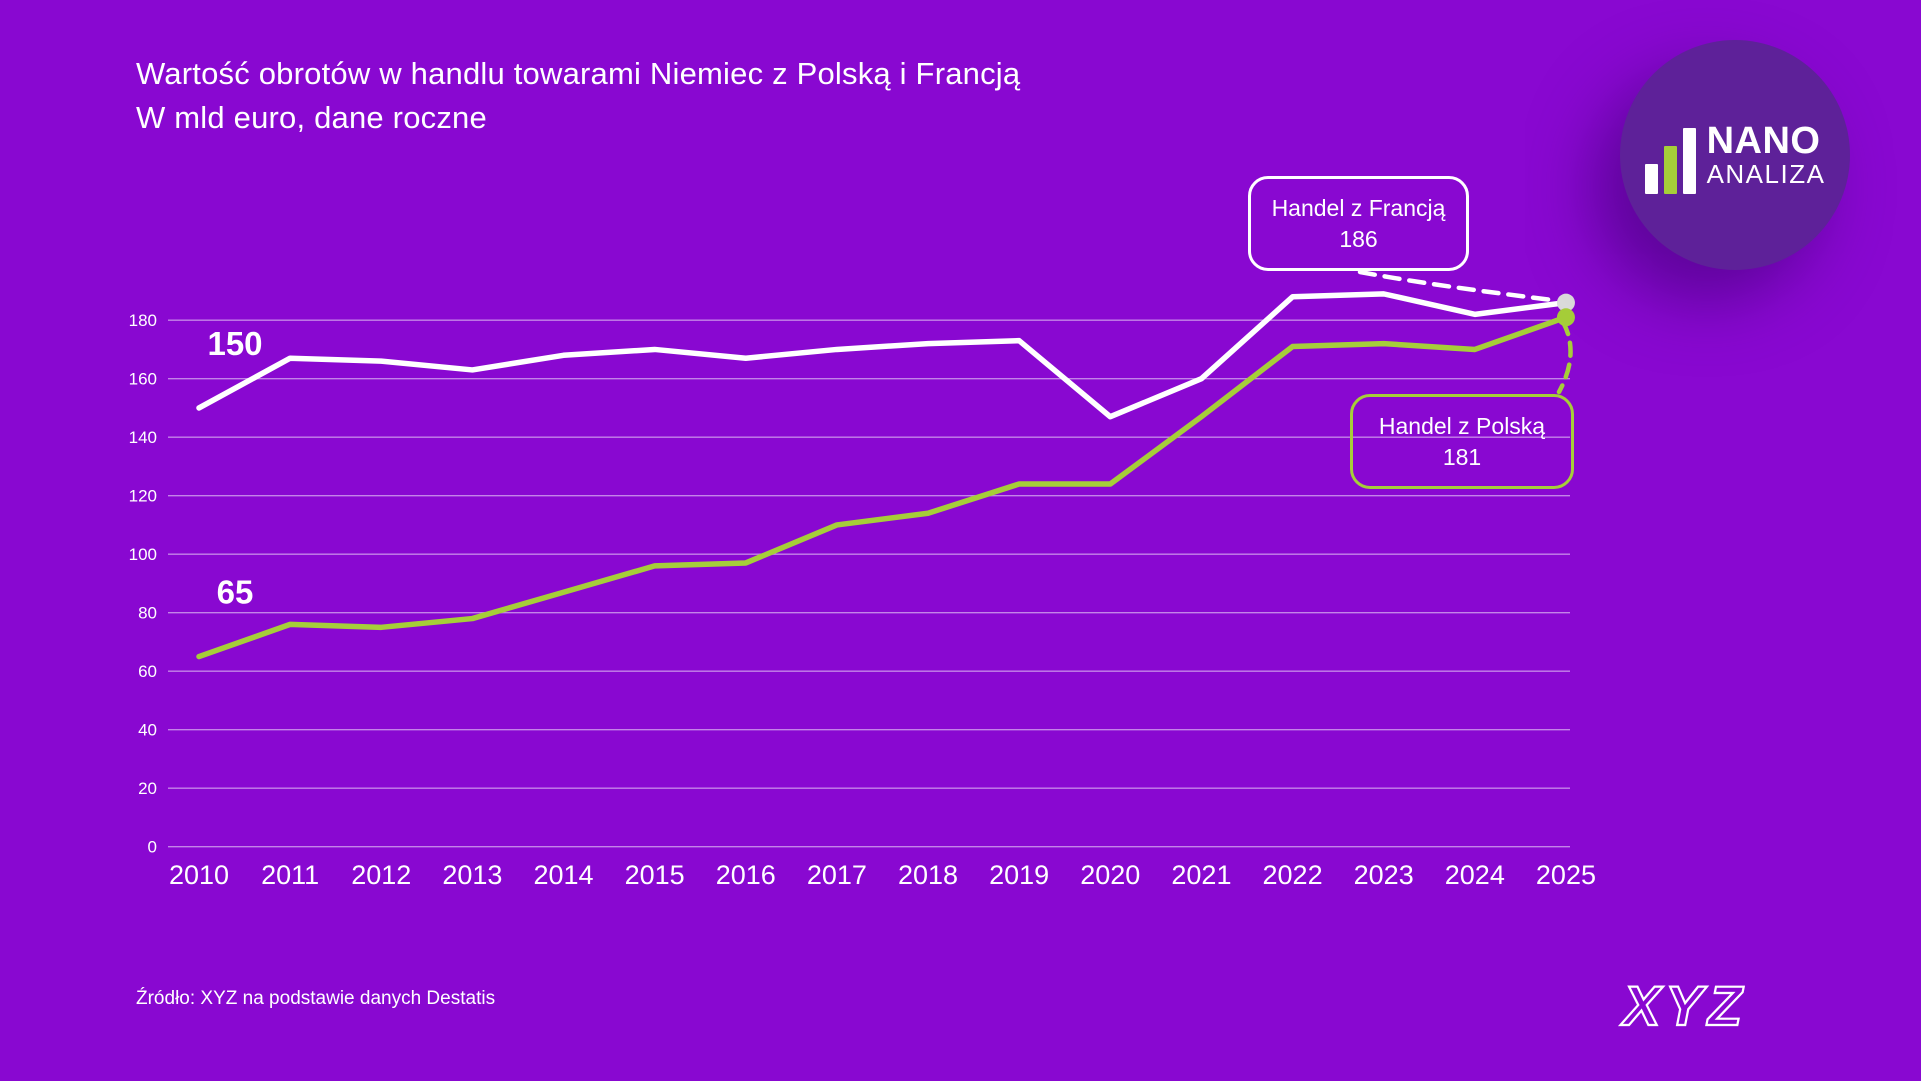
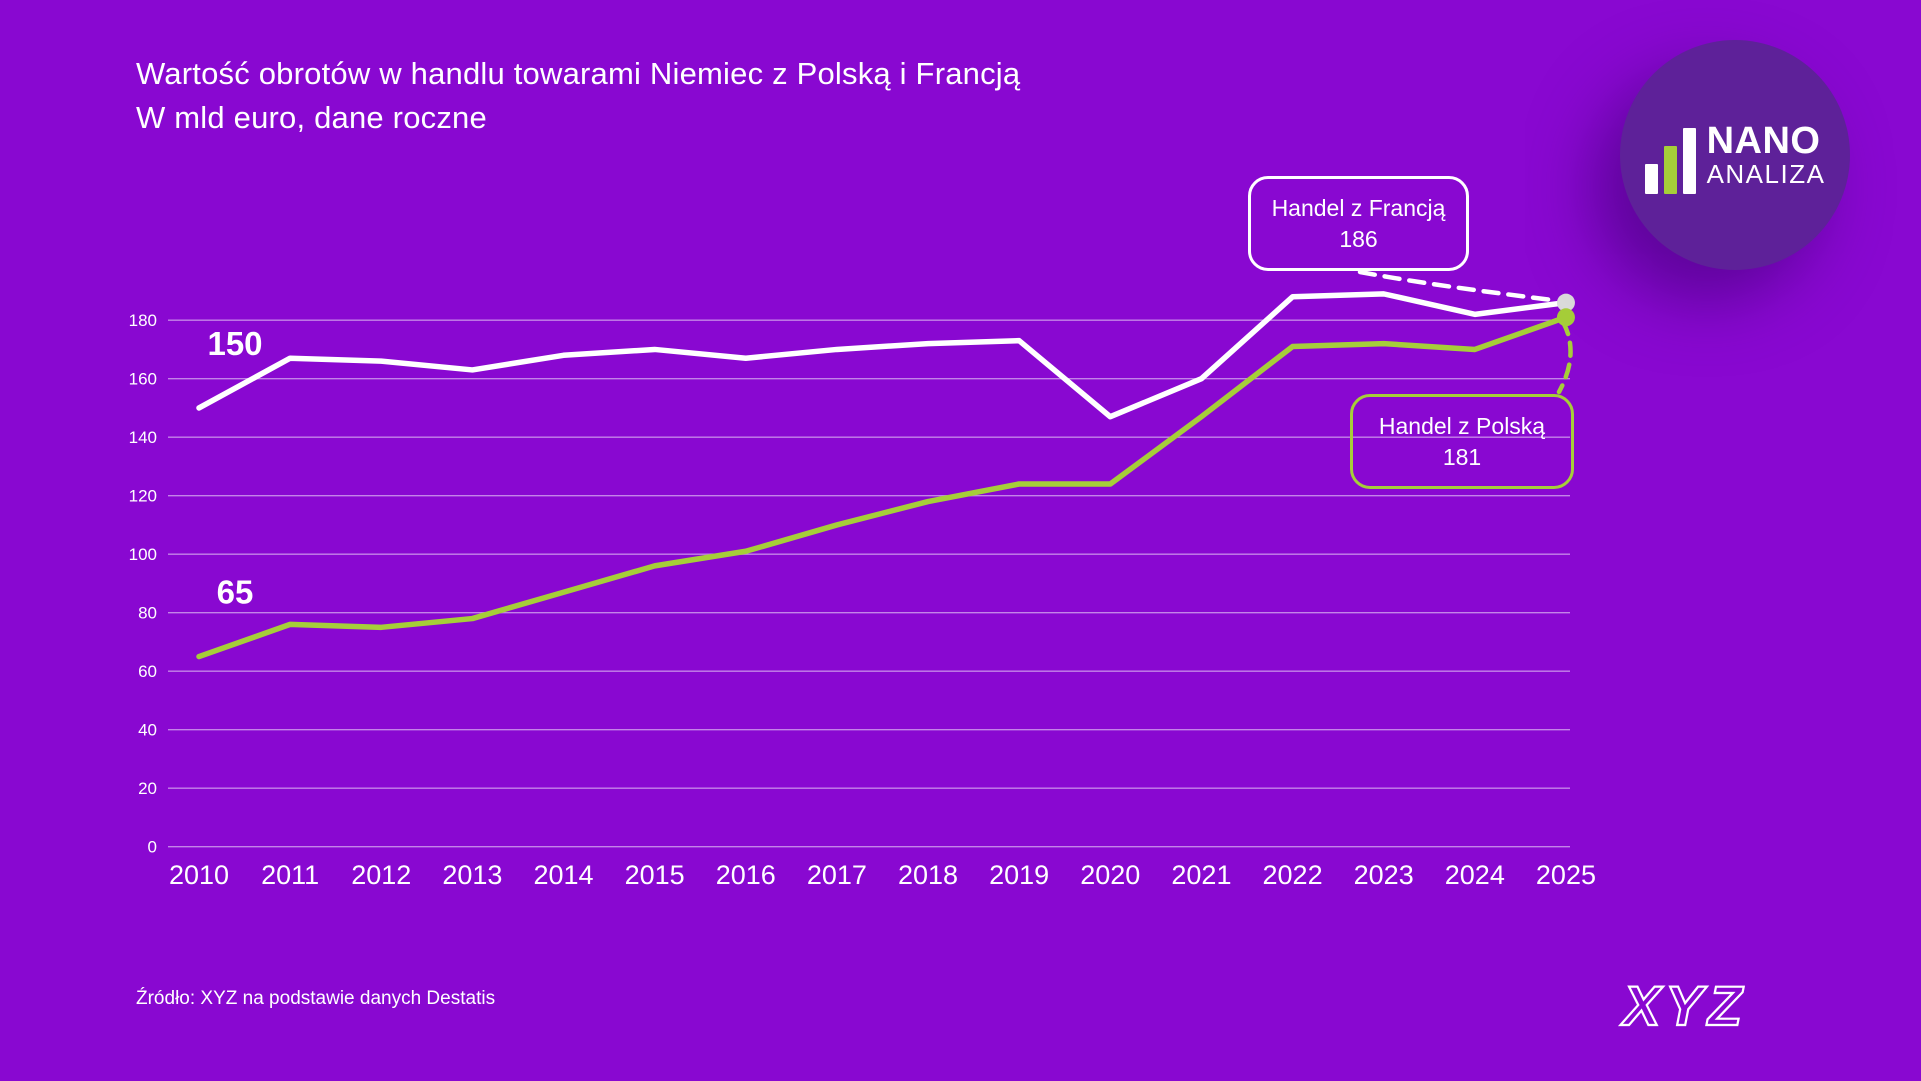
Handel z Polską/2016: 97 -> 101
Handel z Polską/2018: 114 -> 118
